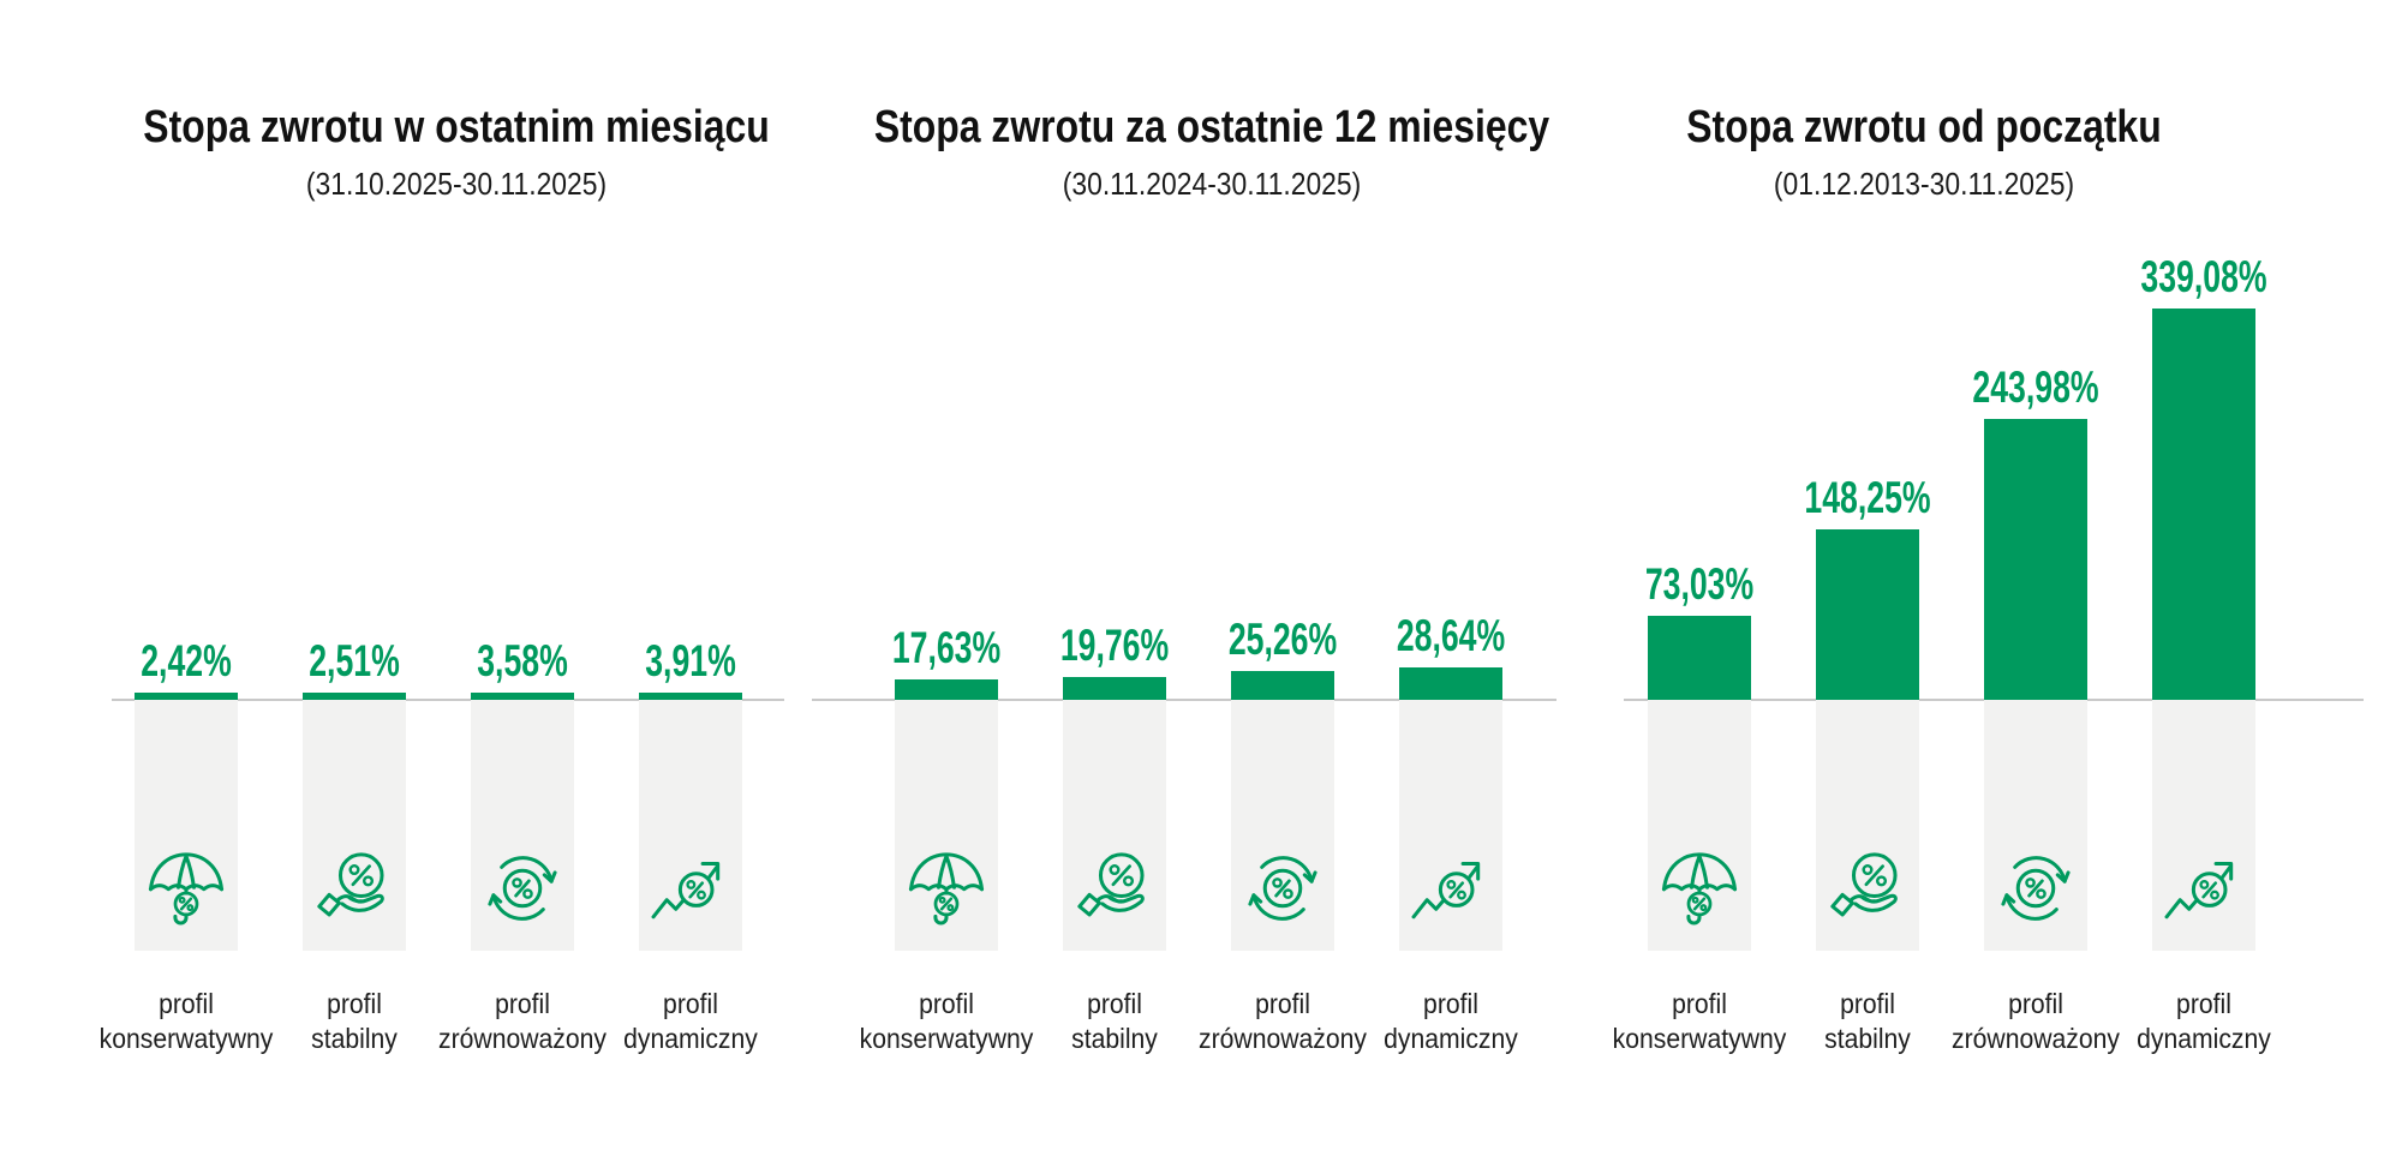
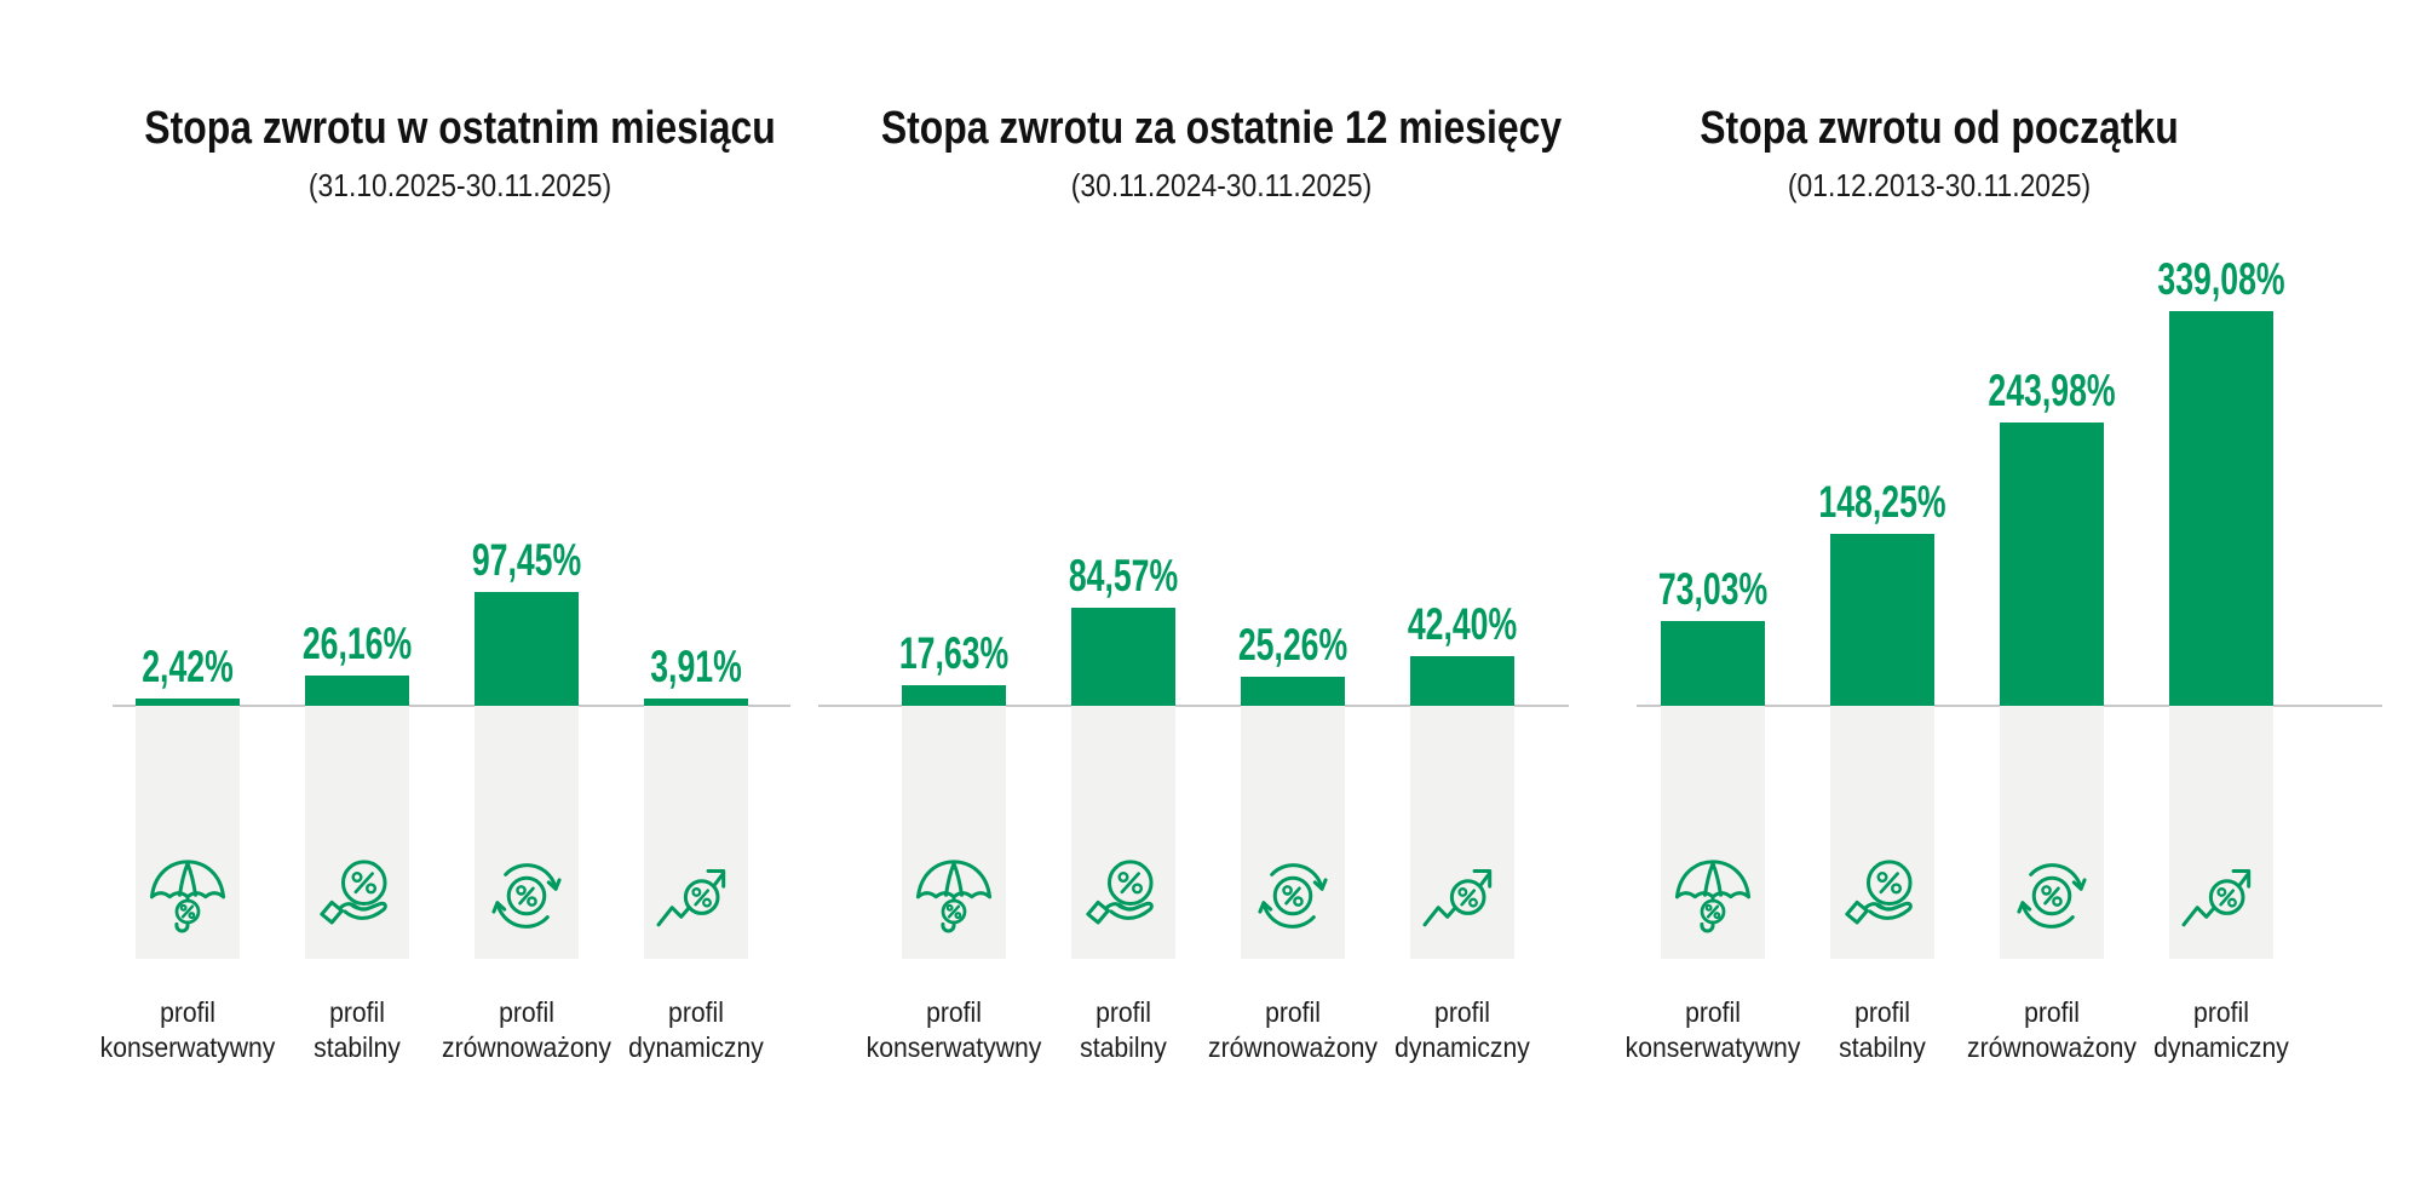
Stopa zwrotu w ostatnim miesiącu/profil stabilny: 2,51% -> 26,16%
Stopa zwrotu w ostatnim miesiącu/profil zrównoważony: 3,58% -> 97,45%
Stopa zwrotu za ostatnie 12 miesięcy/profil stabilny: 19,76% -> 84,57%
Stopa zwrotu za ostatnie 12 miesięcy/profil dynamiczny: 28,64% -> 42,40%
